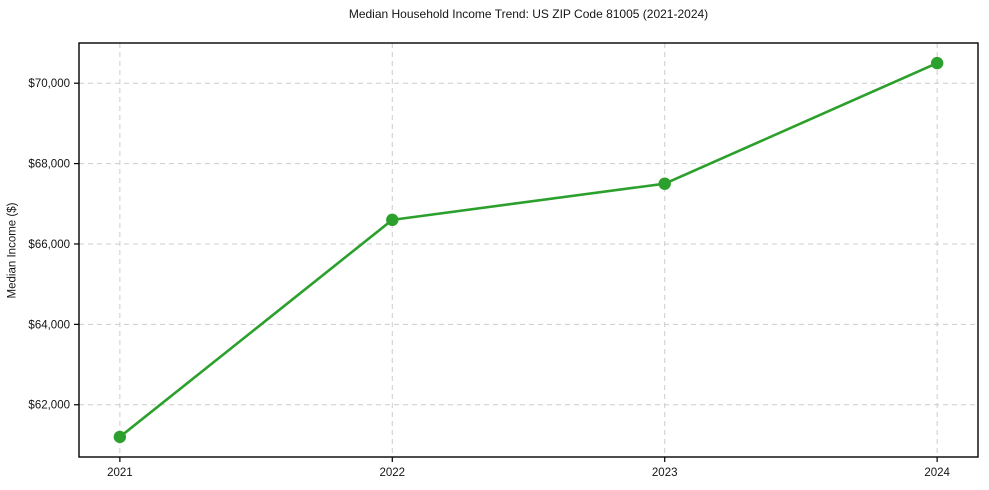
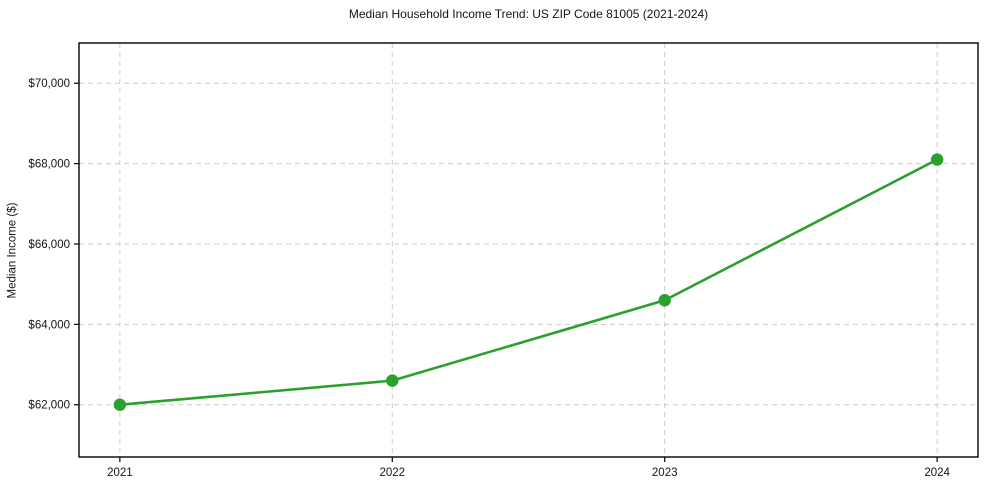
2021: $61200 -> $62000
2022: $66600 -> $62600
2023: $67500 -> $64600
2024: $70500 -> $68100
